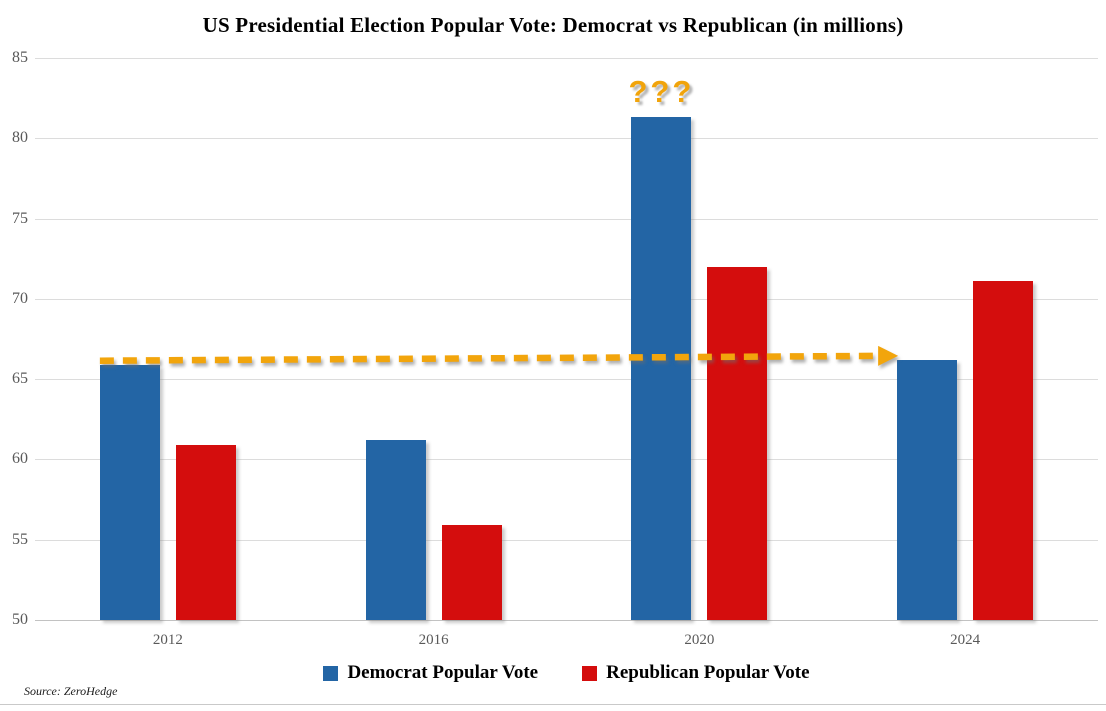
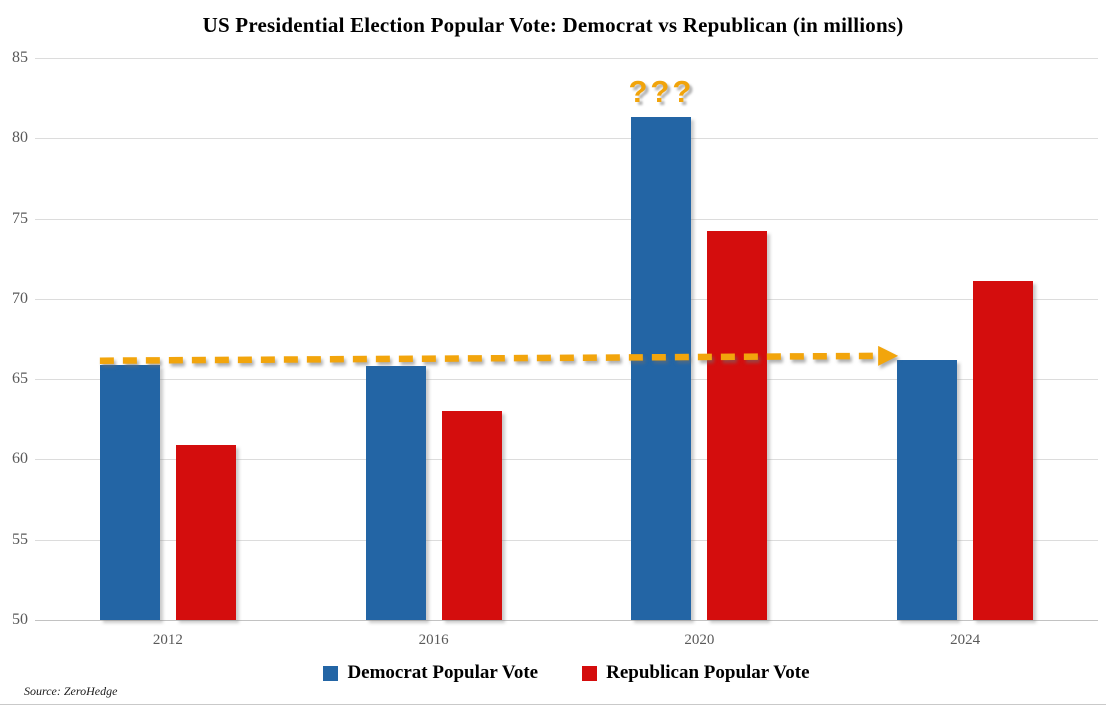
Democrat Popular Vote/2016: 61.2 -> 65.8
Republican Popular Vote/2016: 55.9 -> 63.0
Republican Popular Vote/2020: 72.0 -> 74.2
